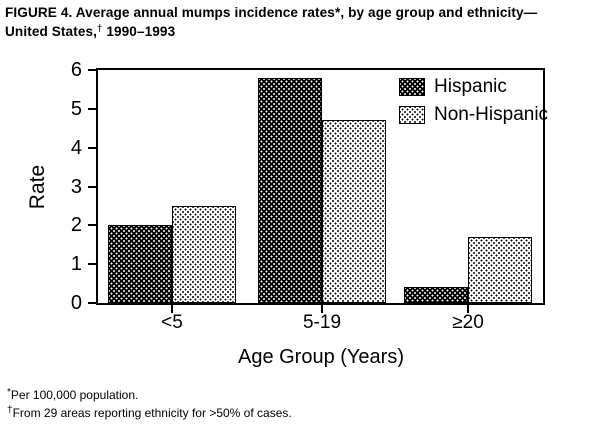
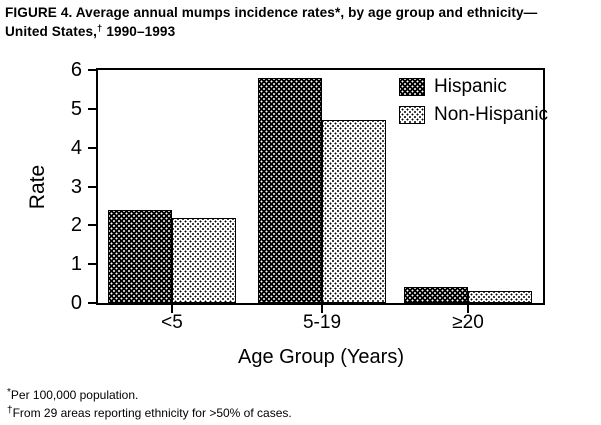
Hispanic/<5: 2.0 -> 2.4
Non-Hispanic/<5: 2.5 -> 2.2
Non-Hispanic/≥20: 1.7 -> 0.3
